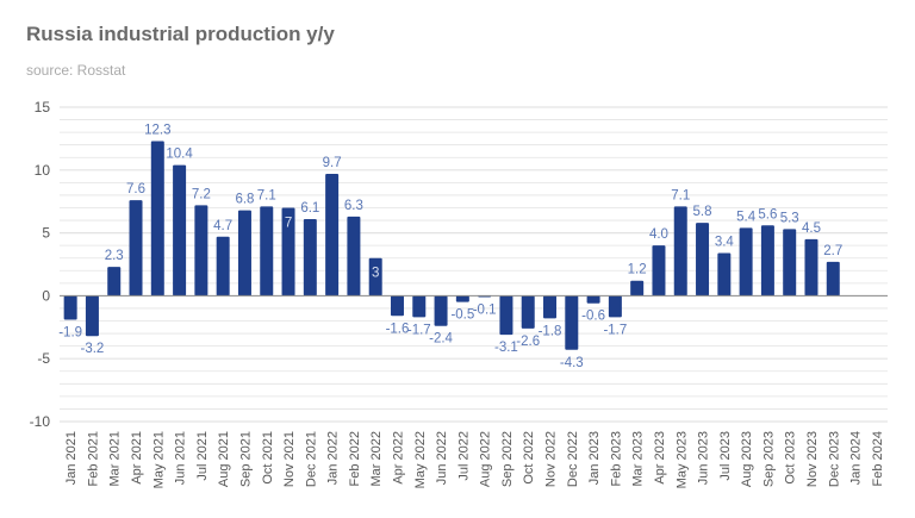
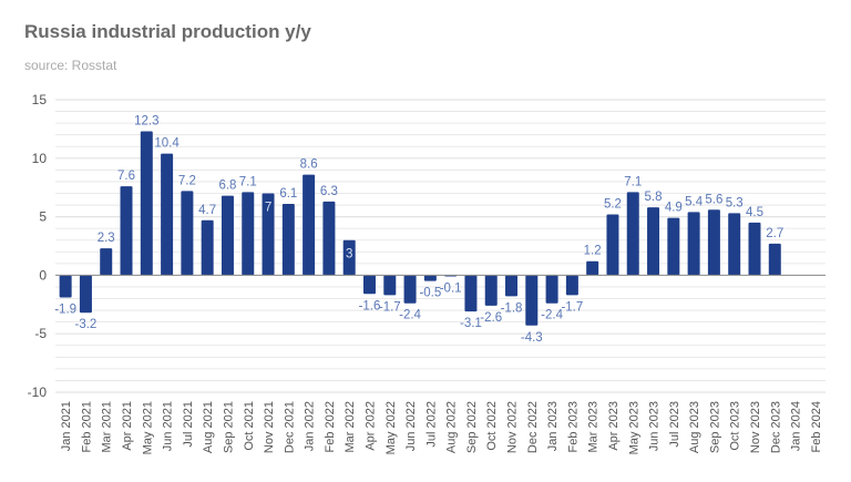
Jan 2022: 9.7 -> 8.6
Jan 2023: -0.6 -> -2.4
Apr 2023: 4.0 -> 5.2
Jul 2023: 3.4 -> 4.9
